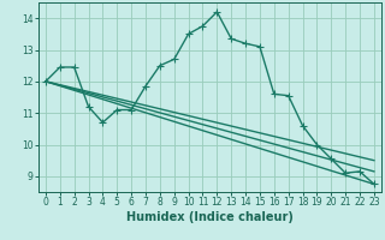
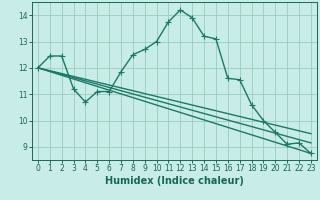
10: 13.50 -> 13.00
13: 13.35 -> 13.90
